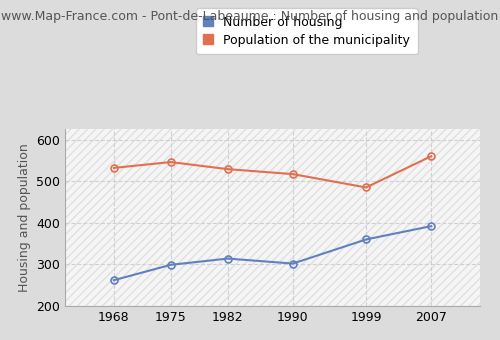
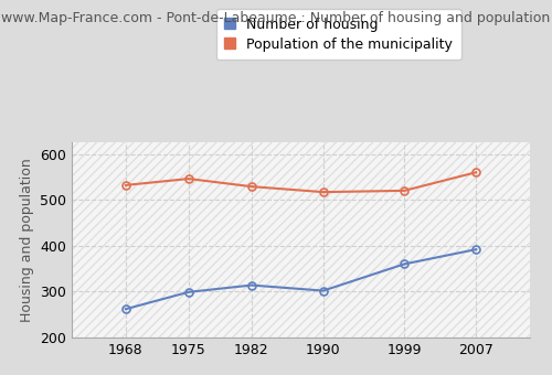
Population of the municipality/1999: 485 -> 520
